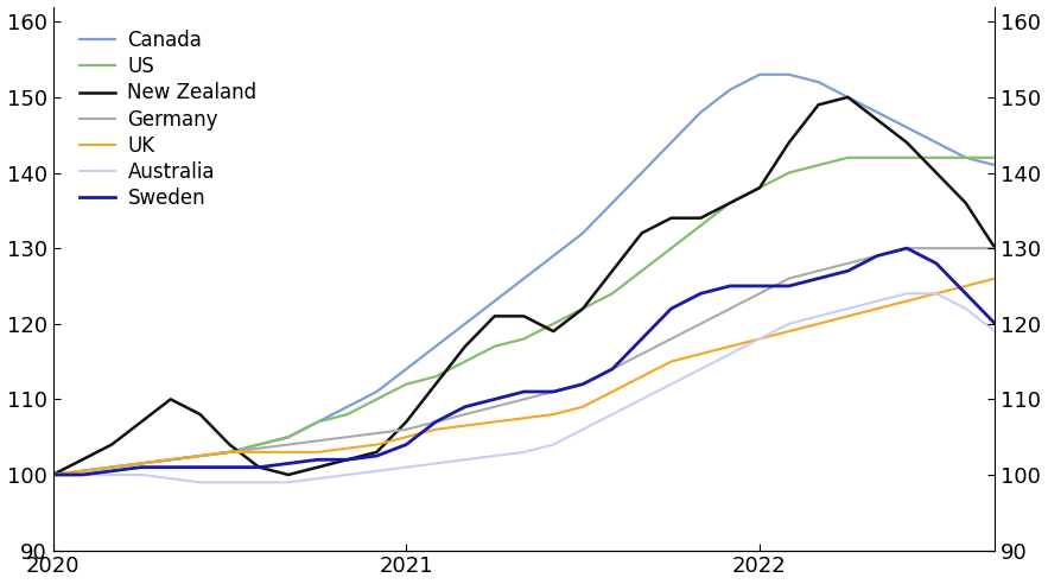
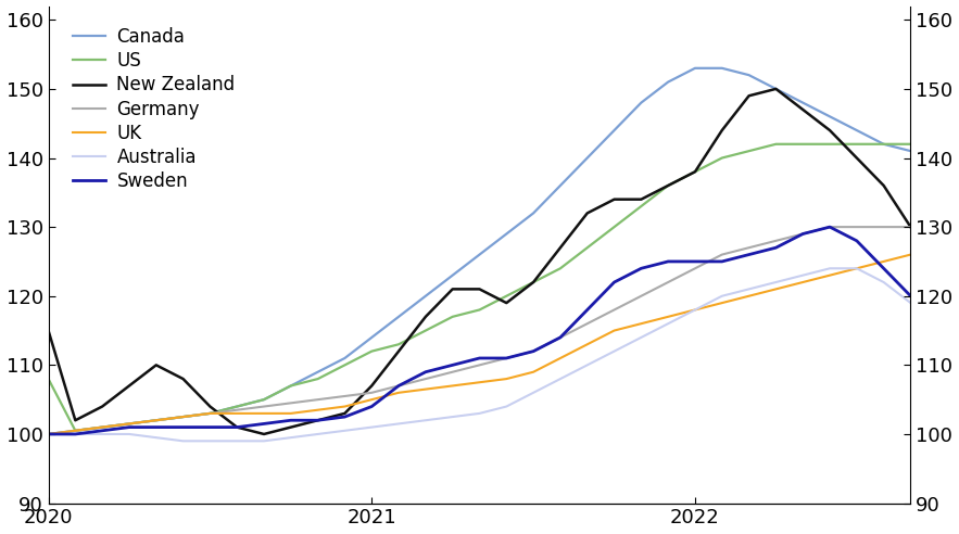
US/2020: 100.0 -> 108.0
New Zealand/2020: 100 -> 115
